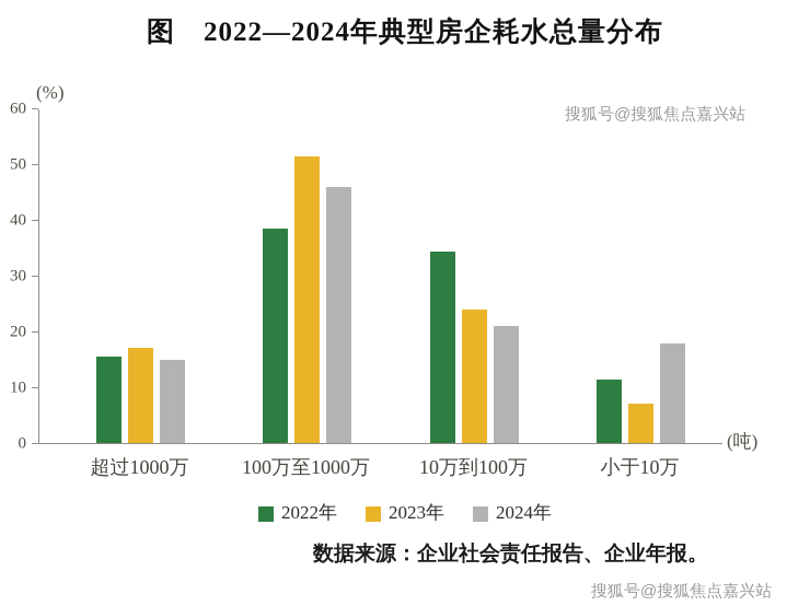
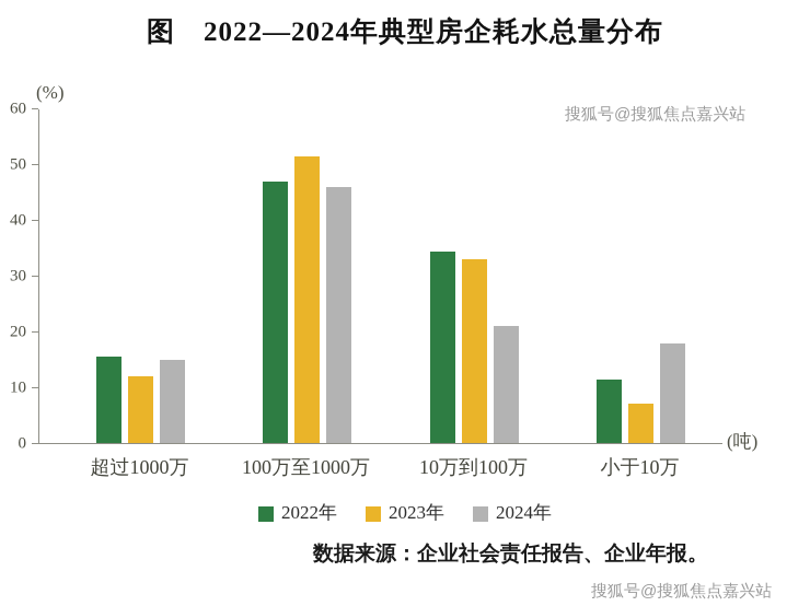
2023年/超过1000万: 17 -> 12
2022年/100万至1000万: 38 -> 47
2023年/10万到100万: 24 -> 33
